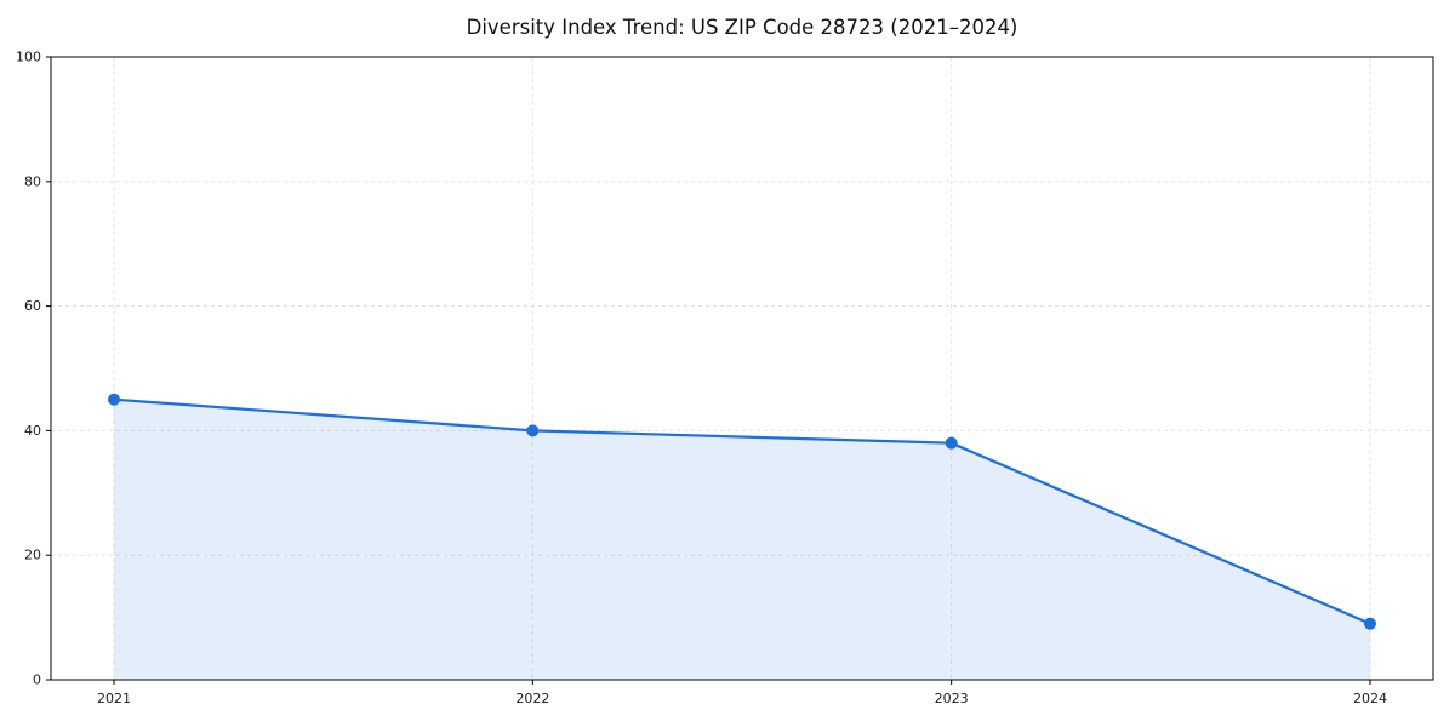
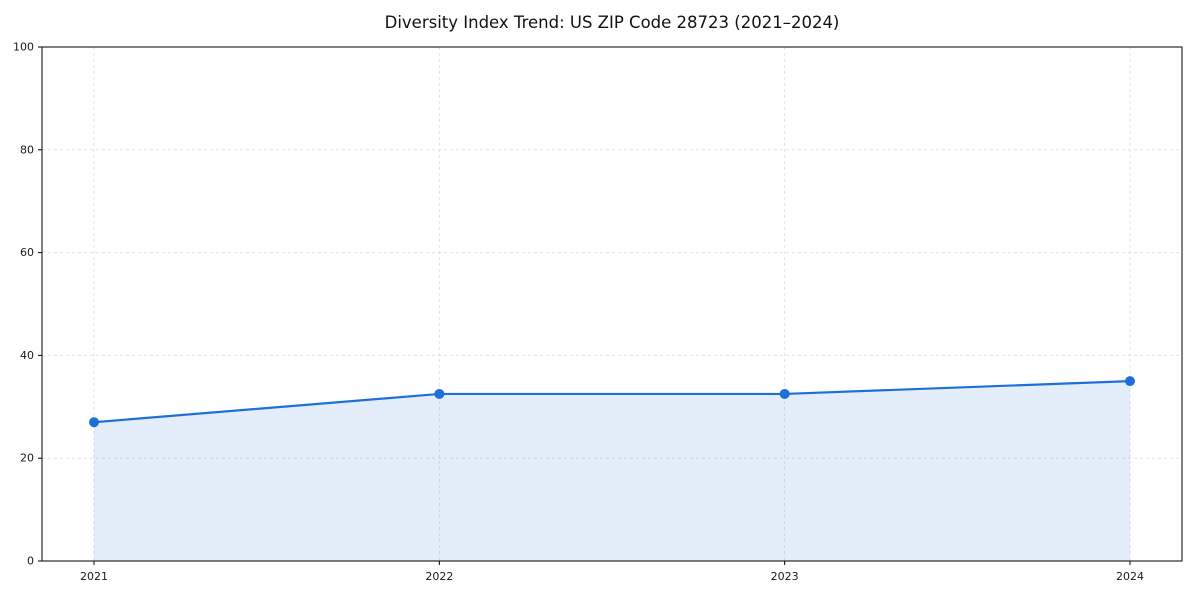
2021: 45 -> 27
2022: 40 -> 32
2023: 38 -> 32
2024: 9 -> 35
